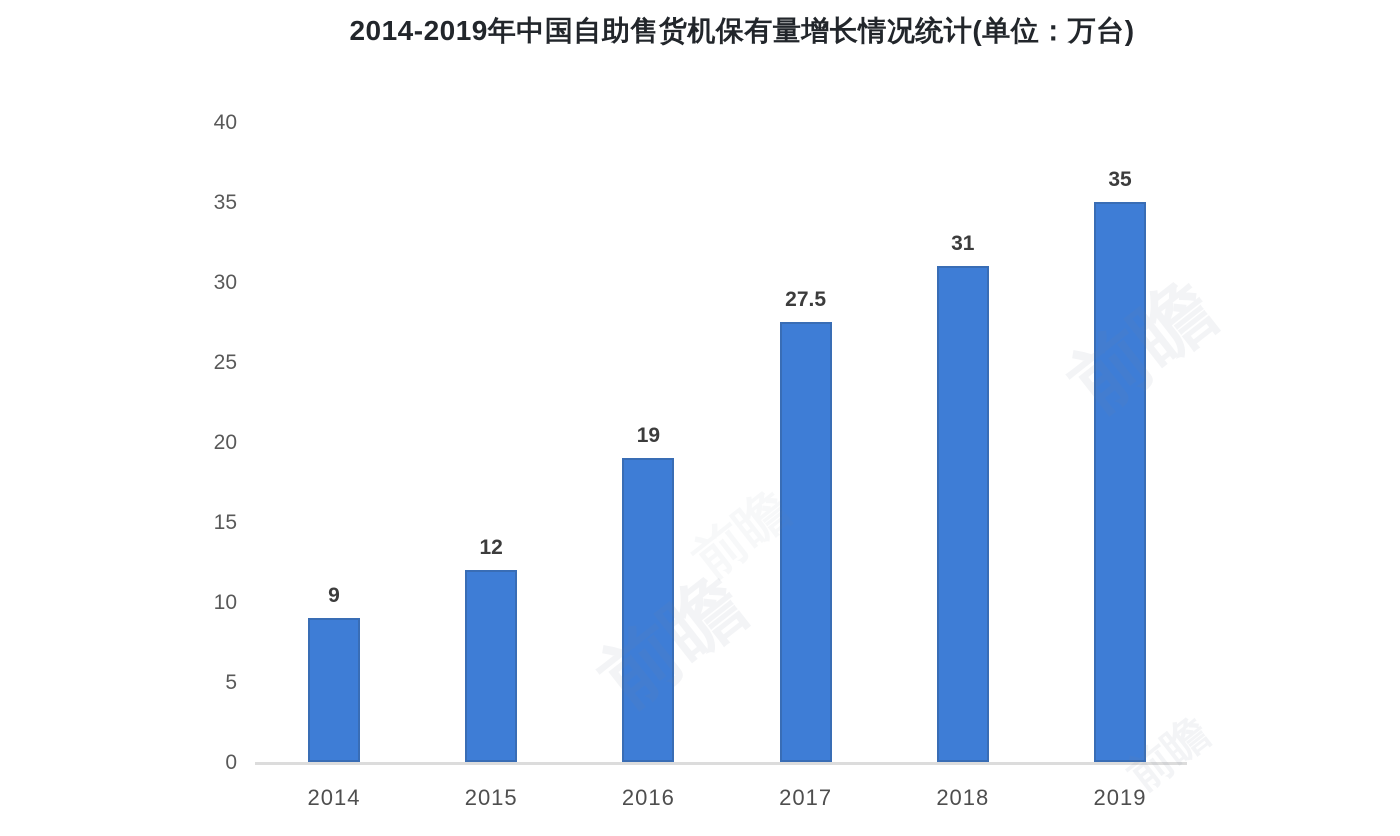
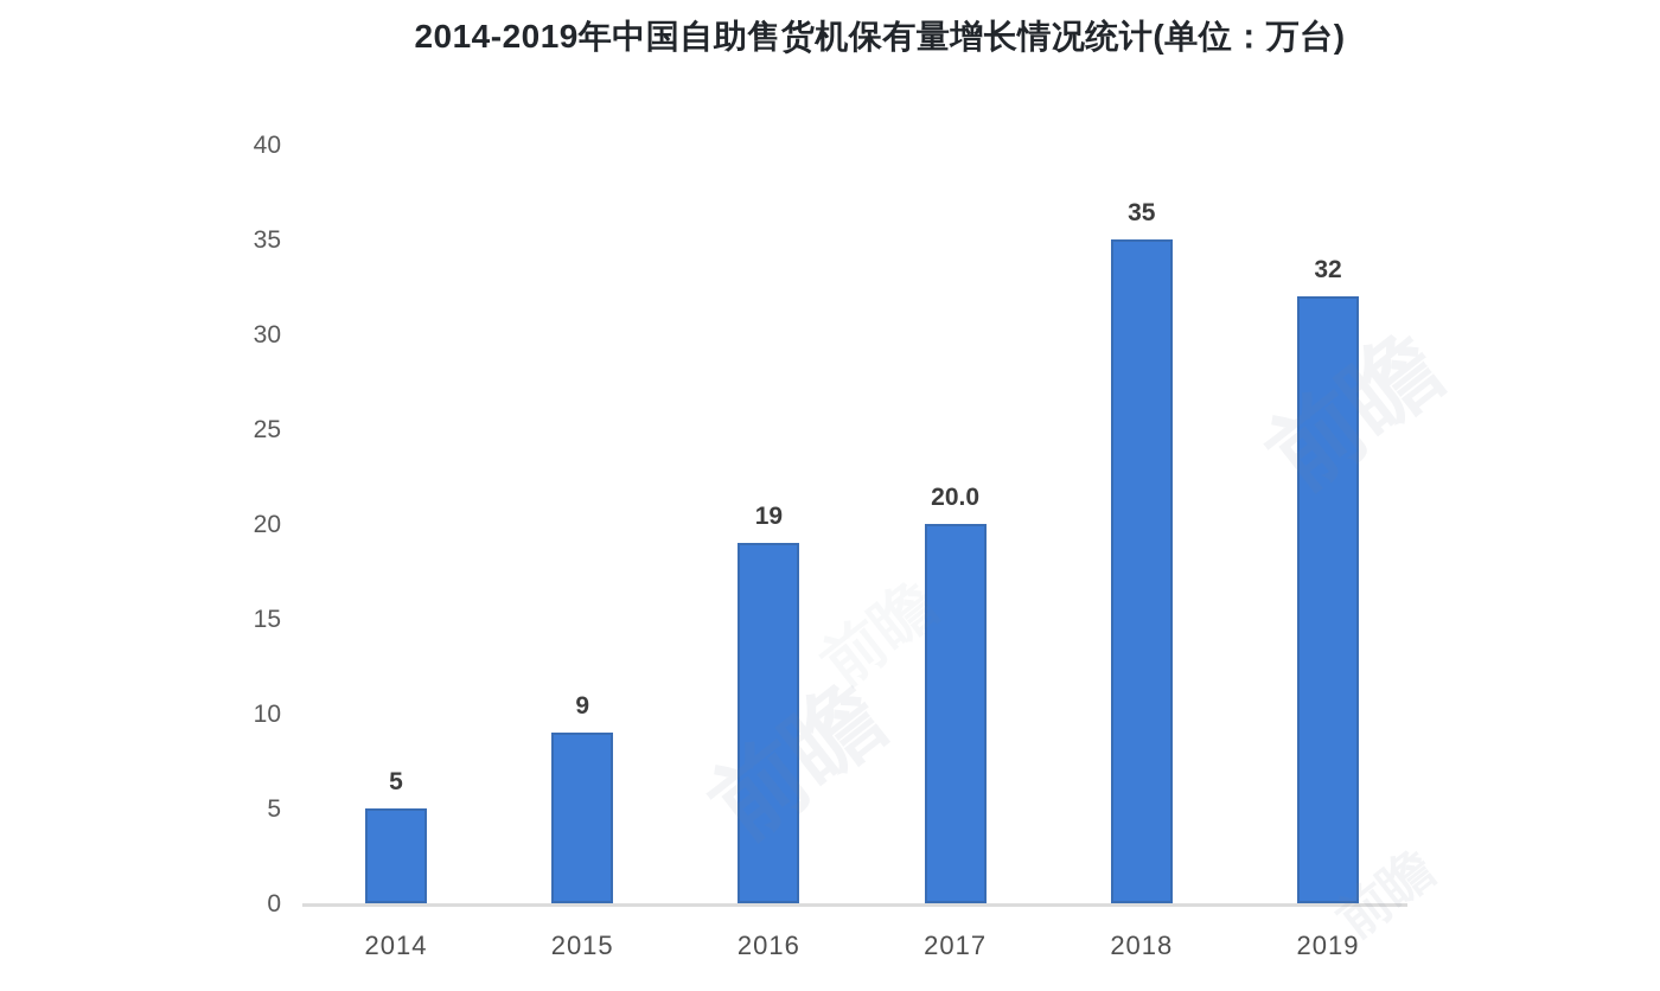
2014: 9 -> 5
2015: 12 -> 9
2017: 27.5 -> 20.0
2018: 31 -> 35
2019: 35 -> 32
